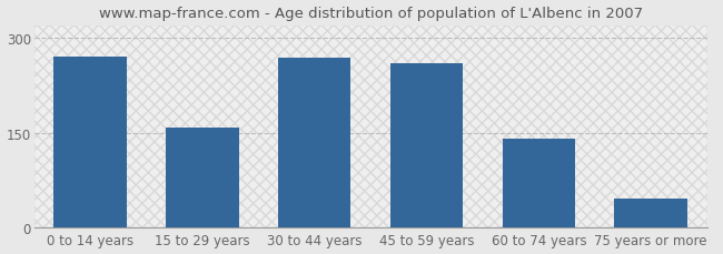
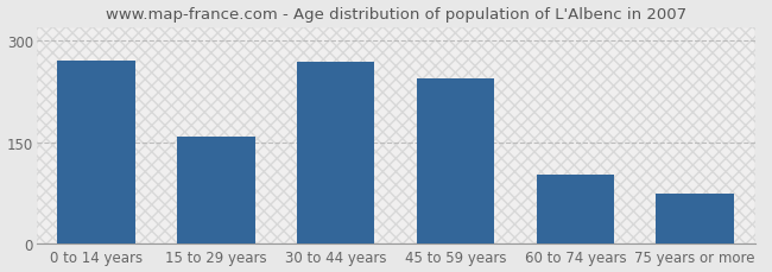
45 to 59 years: 260 -> 244
60 to 74 years: 140 -> 102
75 years or more: 45 -> 74
